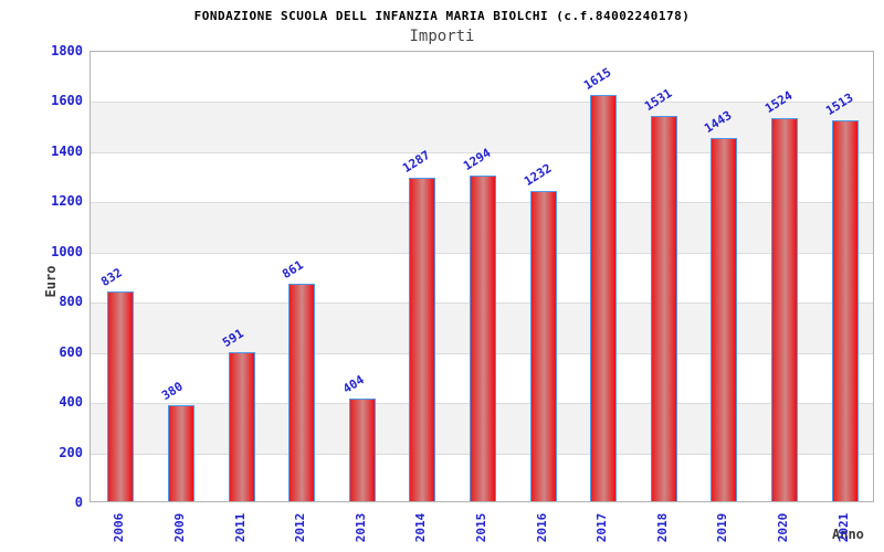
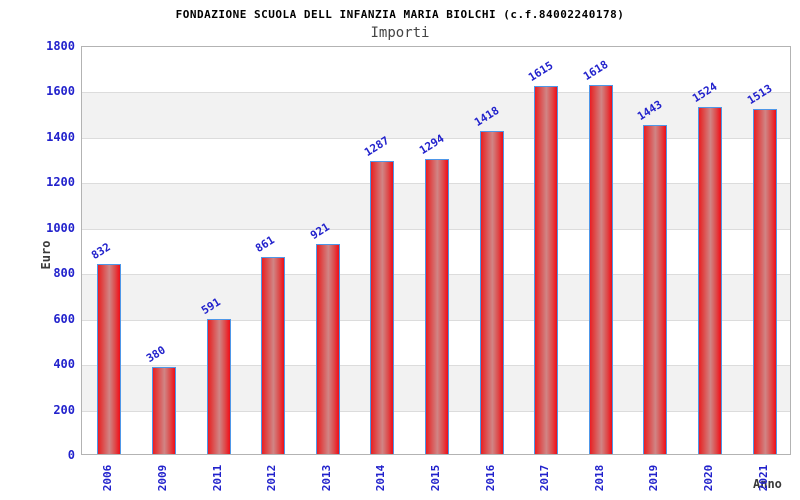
2013: 404 -> 921
2016: 1232 -> 1418
2018: 1531 -> 1618
